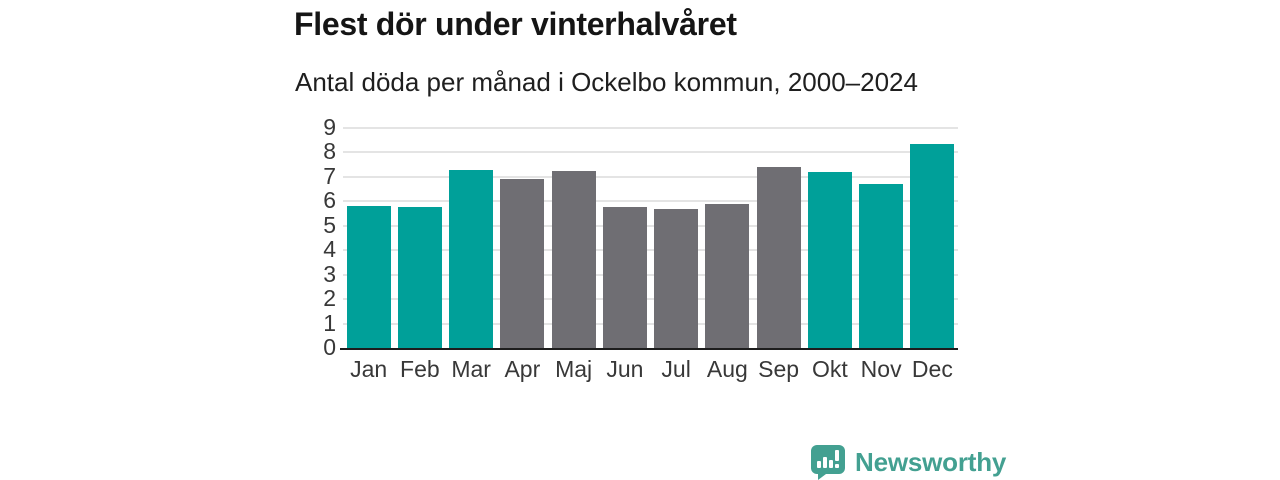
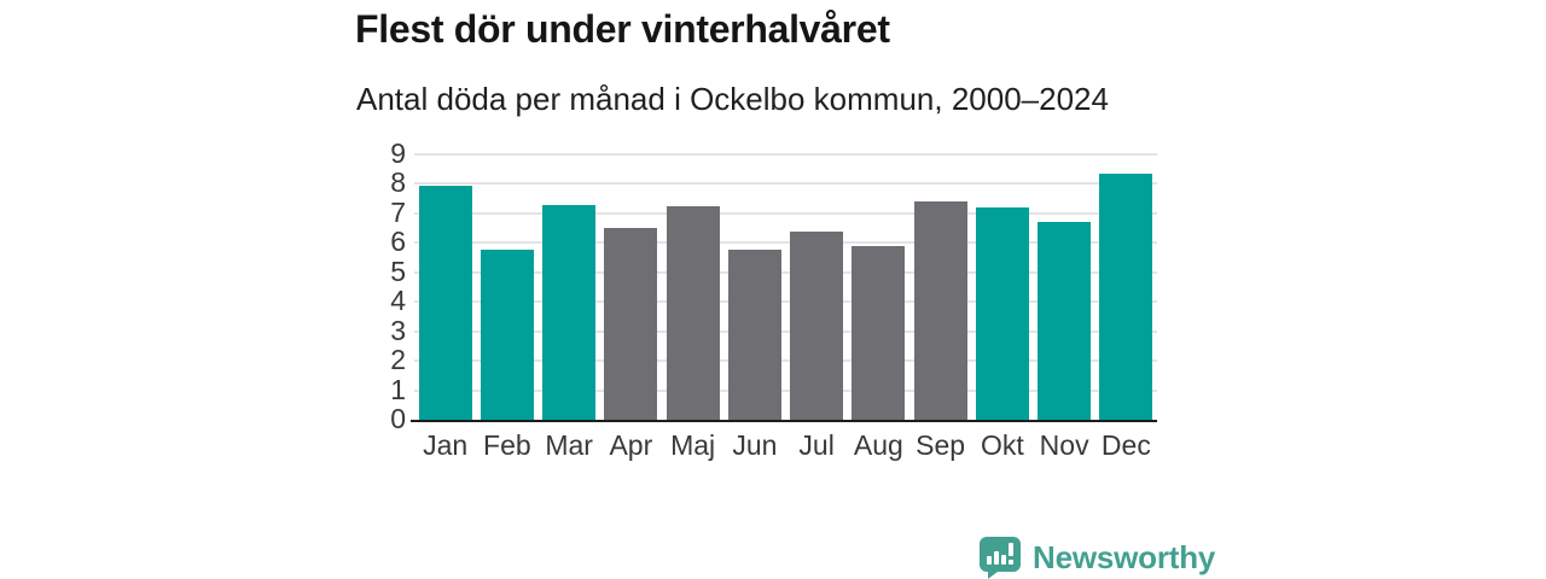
Jan: 5.8 -> 8.0
Apr: 6.9 -> 6.5
Jul: 5.7 -> 6.4
